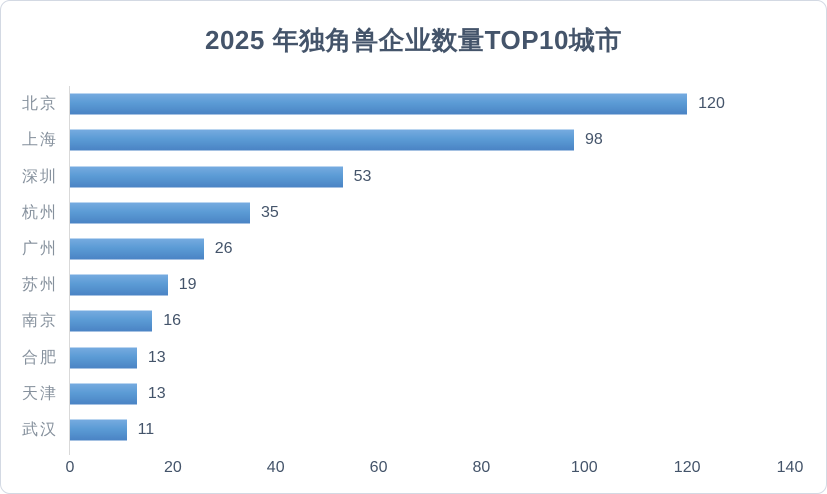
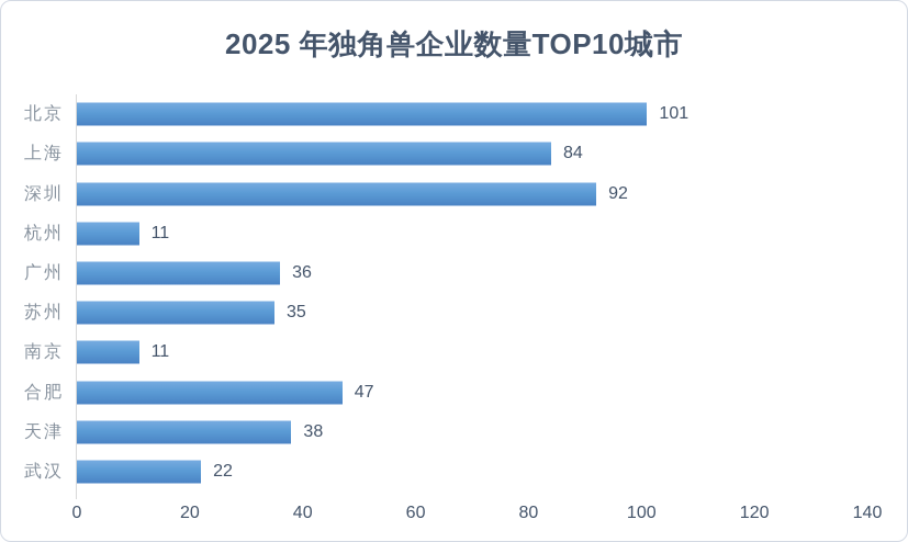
北京: 120 -> 101
上海: 98 -> 84
深圳: 53 -> 92
杭州: 35 -> 11
广州: 26 -> 36
苏州: 19 -> 35
南京: 16 -> 11
合肥: 13 -> 47
天津: 13 -> 38
武汉: 11 -> 22
